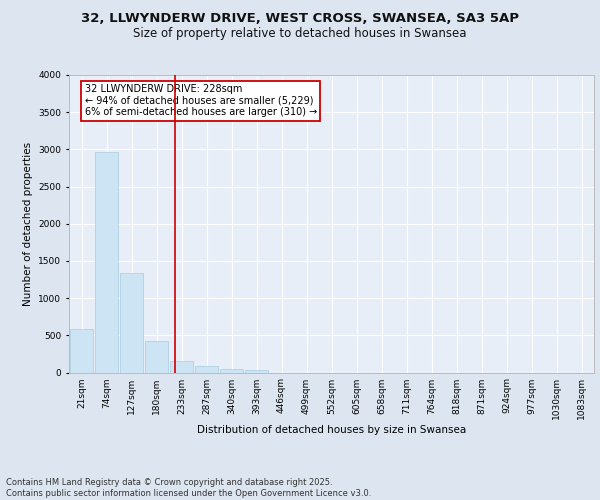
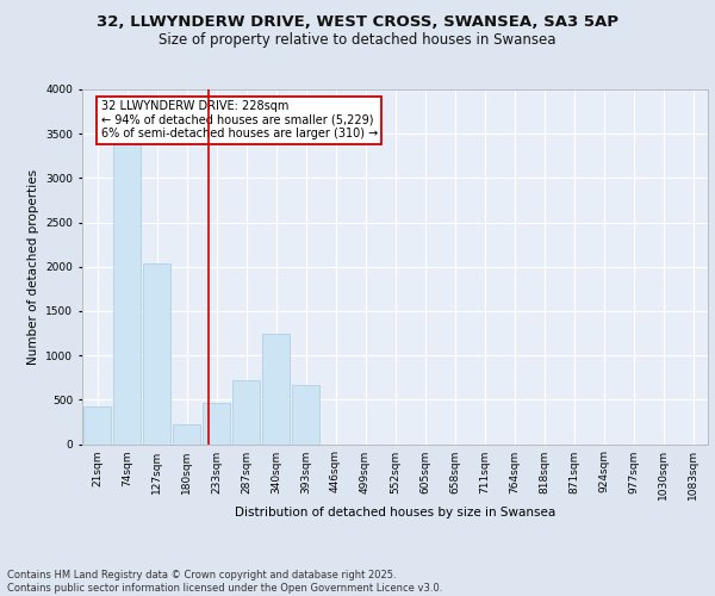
21sqm: 590 -> 420
74sqm: 2970 -> 3420
127sqm: 1340 -> 2040
180sqm: 430 -> 220
233sqm: 160 -> 460
287sqm: 90 -> 720
340sqm: 50 -> 1240
393sqm: 30 -> 660
